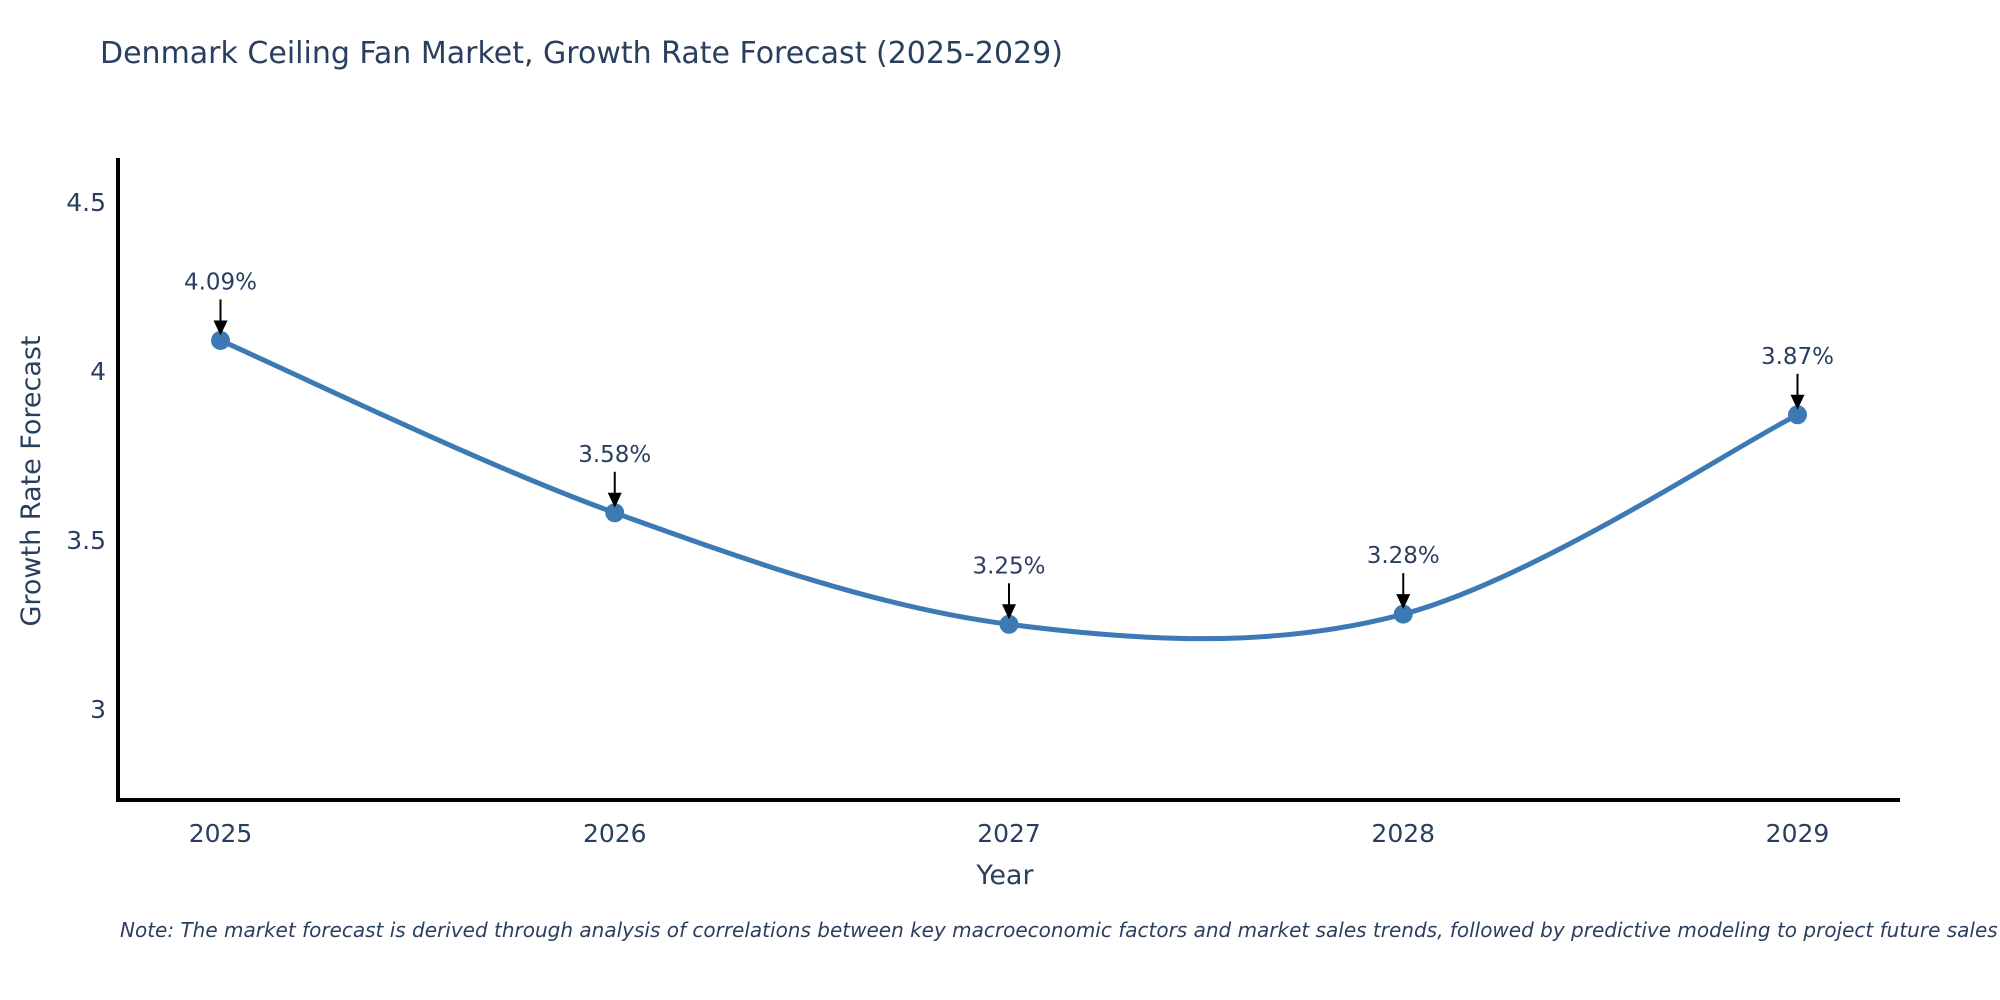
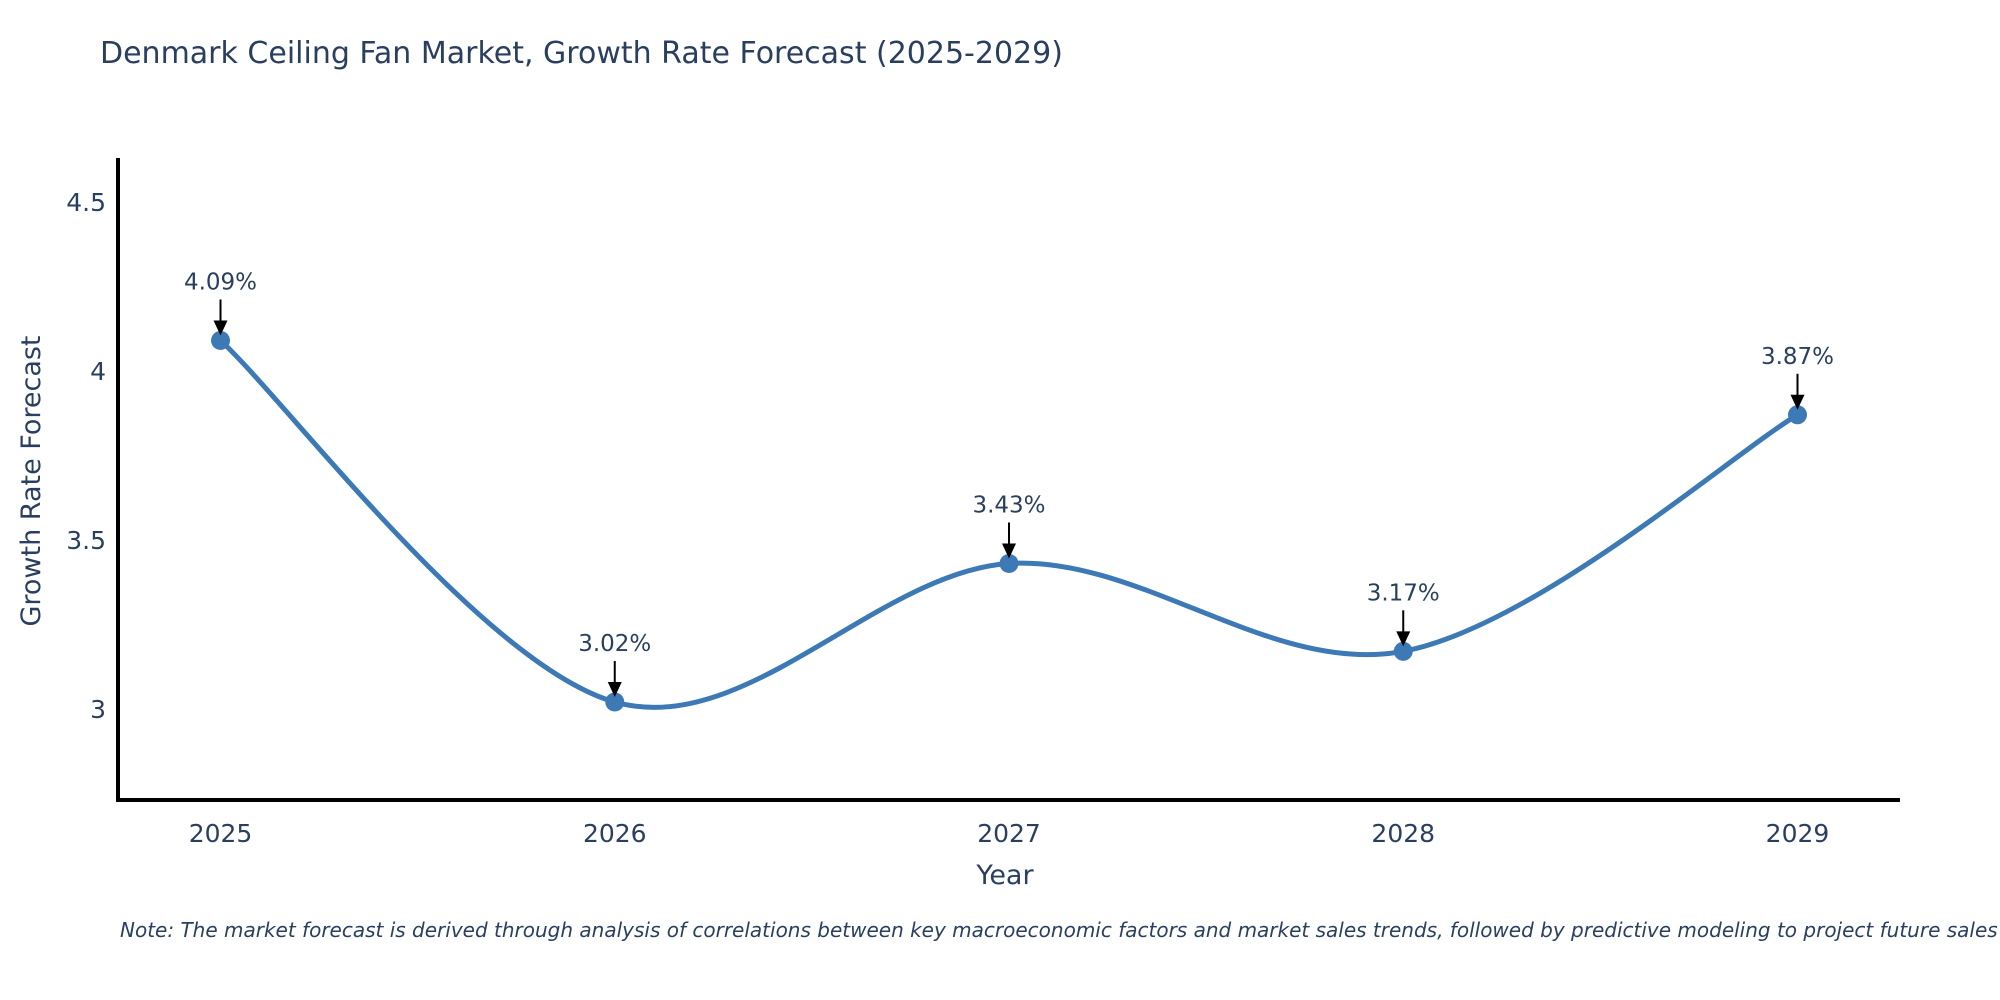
2026: 3.58% -> 3.02%
2027: 3.25% -> 3.43%
2028: 3.28% -> 3.17%
